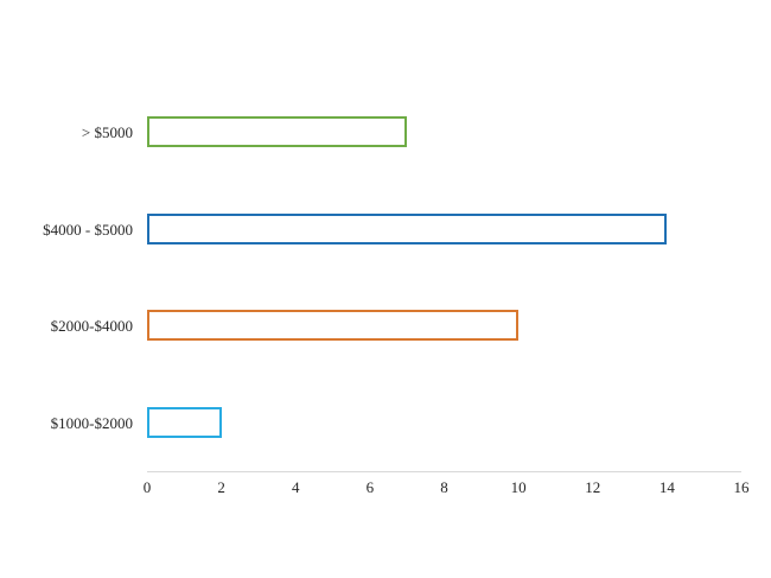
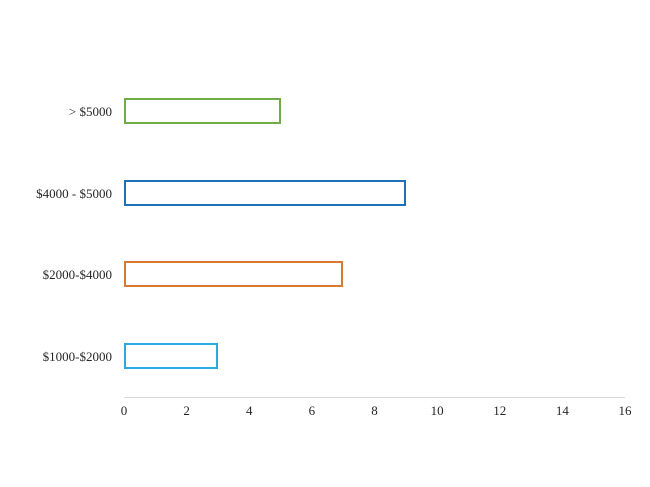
> $5000: 7 -> 5
$4000 - $5000: 14 -> 9
$2000-$4000: 10 -> 7
$1000-$2000: 2 -> 3
